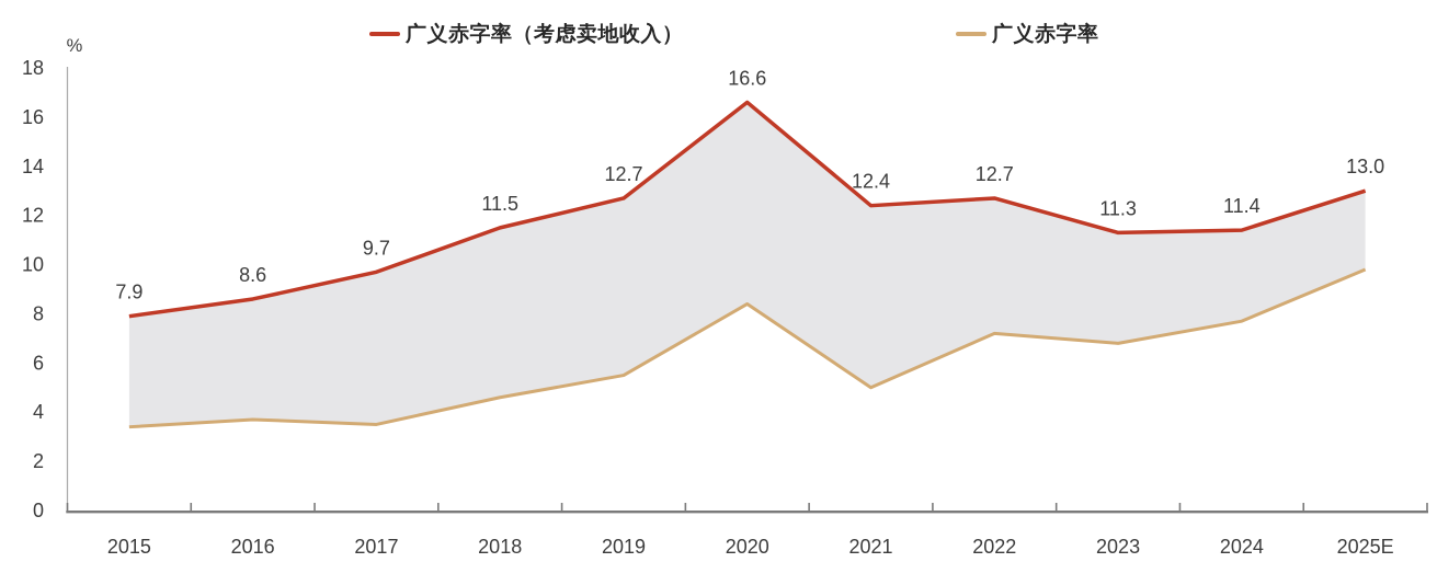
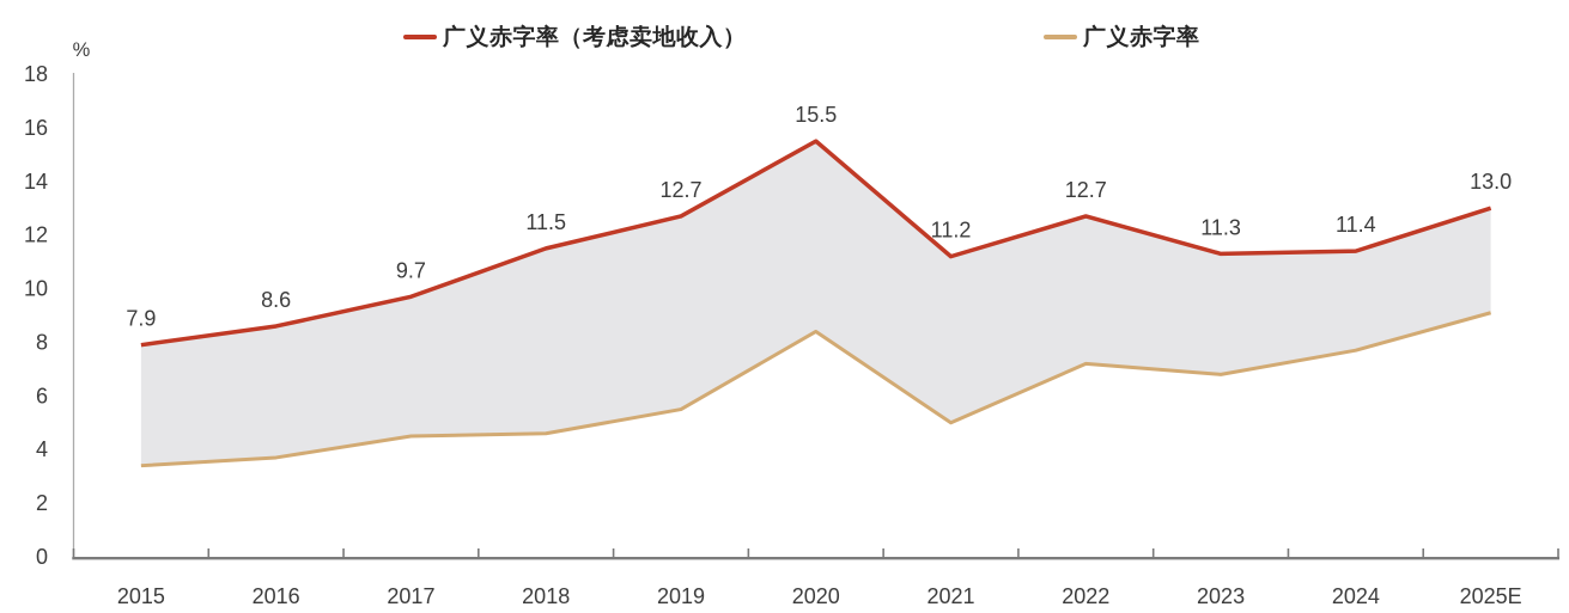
广义赤字率/2017: 3.5 -> 4.5
广义赤字率（考虑卖地收入）/2020: 16.6 -> 15.5
广义赤字率（考虑卖地收入）/2021: 12.4 -> 11.2
广义赤字率/2025E: 9.8 -> 9.1
